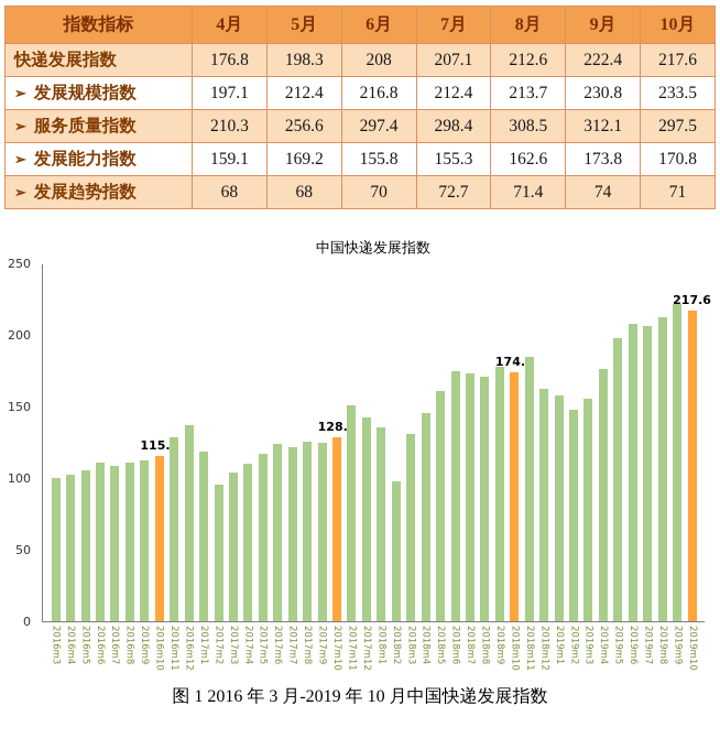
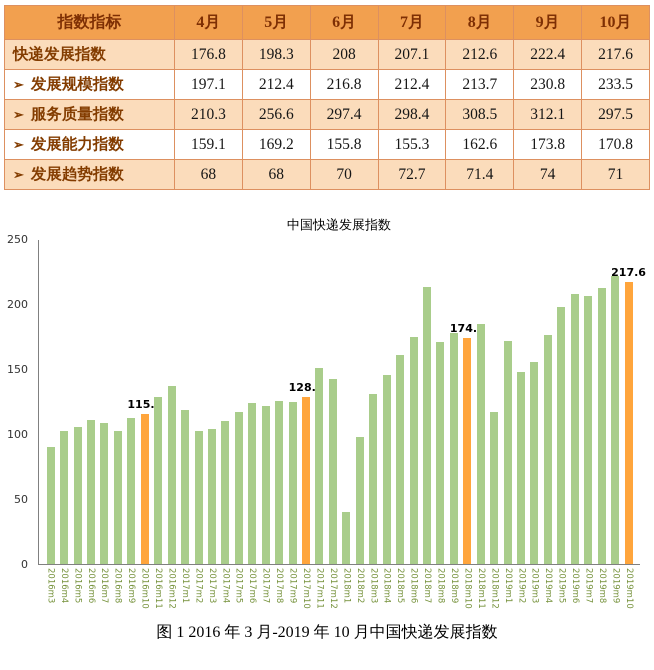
2016m3: 100 -> 90
2016m8: 111 -> 103
2017m2: 96 -> 103
2018m1: 136 -> 40
2018m7: 174 -> 214
2018m12: 163 -> 117
2019m1: 158 -> 172
